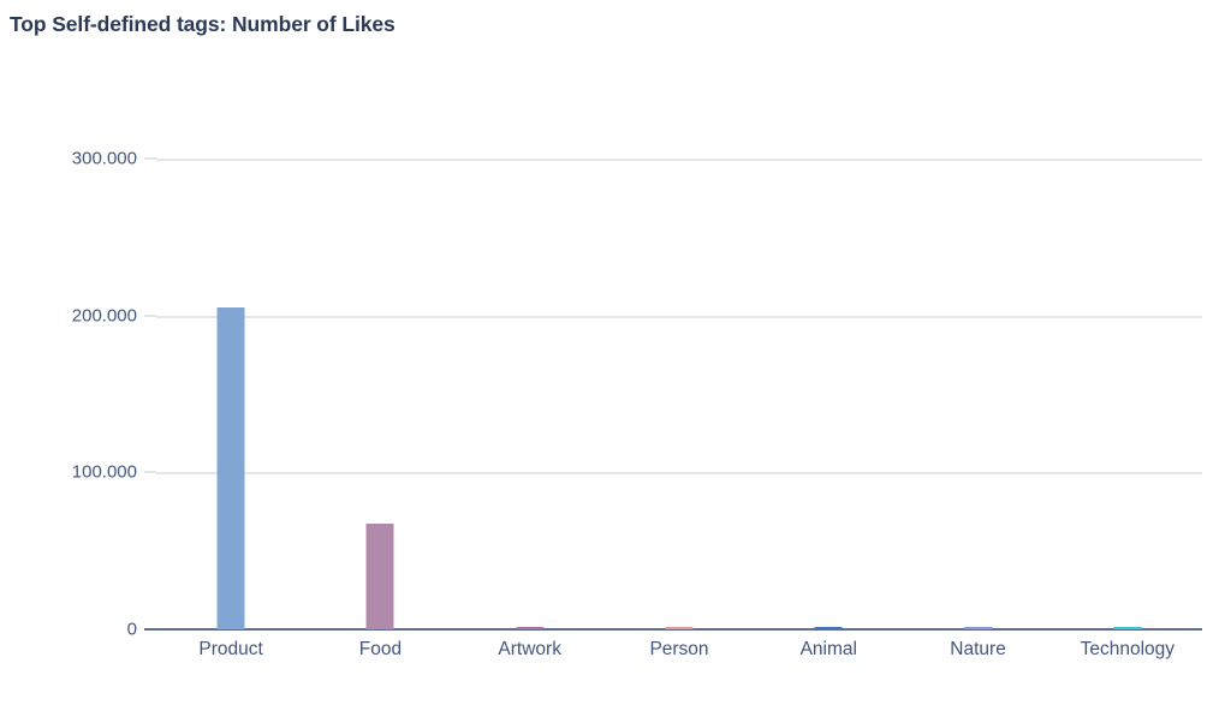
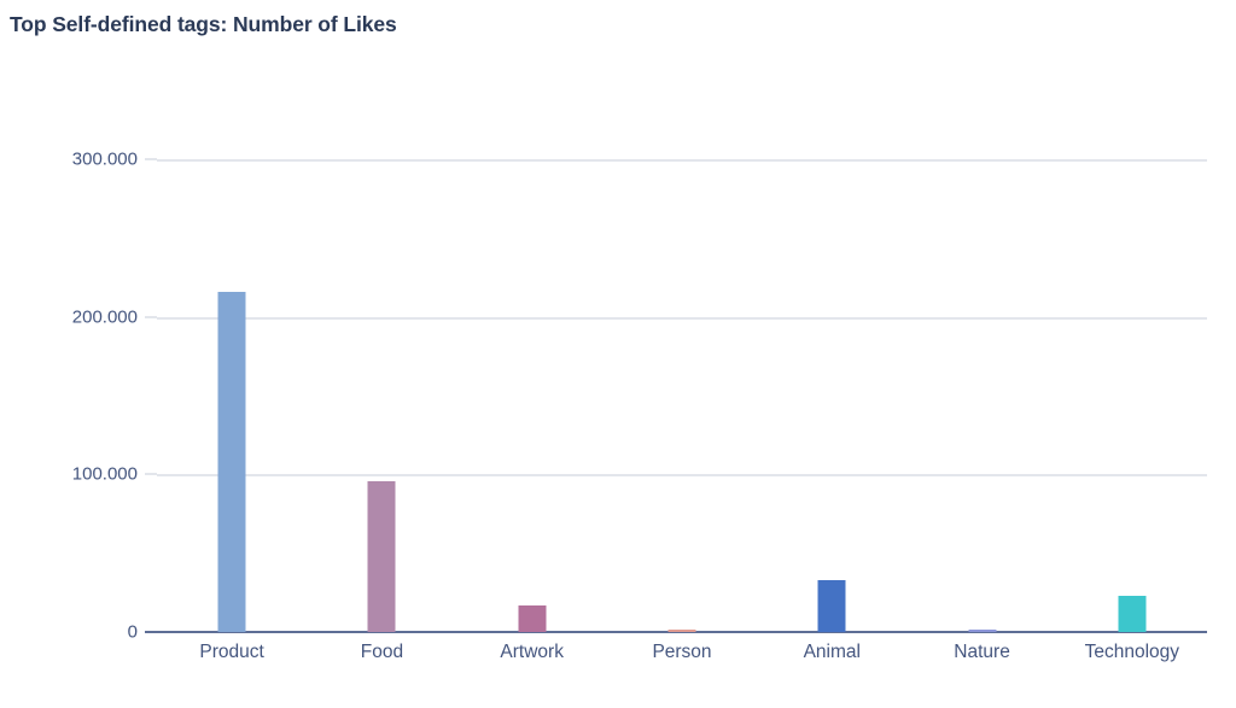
Product: 205000 -> 216000
Food: 67000 -> 96000
Artwork: 2000 -> 17000
Animal: 2000 -> 33000
Technology: 2000 -> 23000
